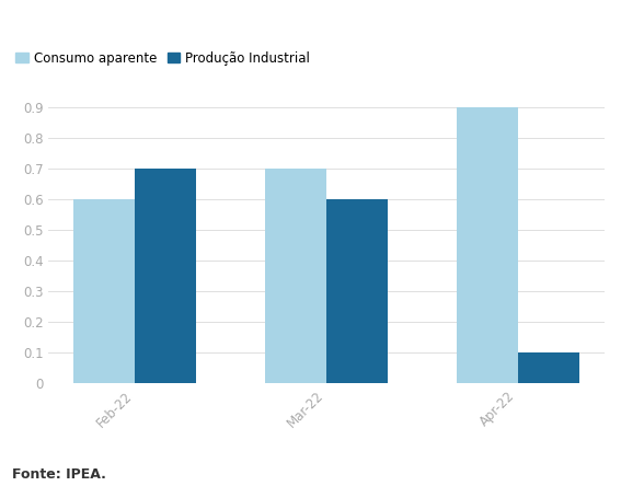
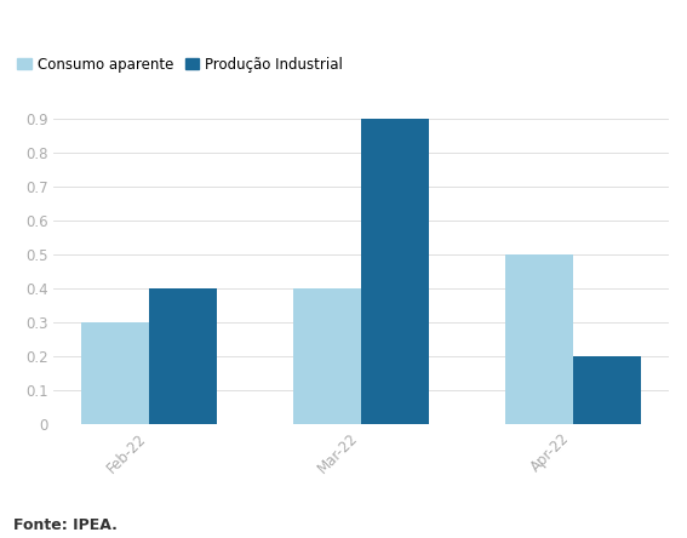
Consumo aparente/Feb-22: 0.6 -> 0.3
Produção Industrial/Feb-22: 0.7 -> 0.4
Consumo aparente/Mar-22: 0.7 -> 0.4
Produção Industrial/Mar-22: 0.6 -> 0.9
Consumo aparente/Apr-22: 0.9 -> 0.5
Produção Industrial/Apr-22: 0.1 -> 0.2
